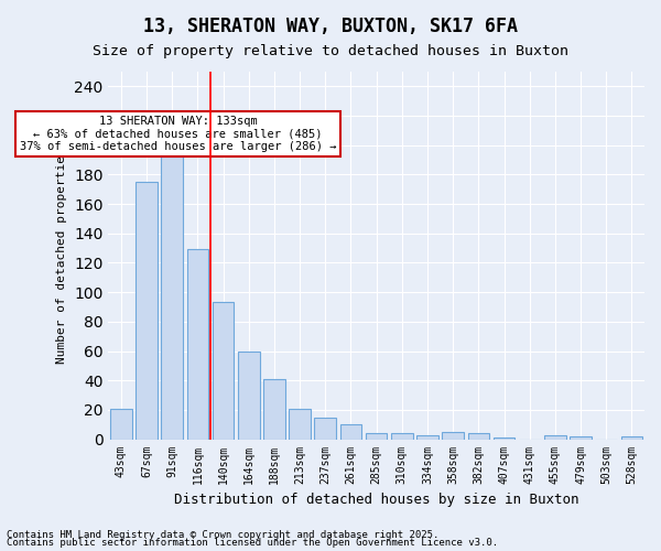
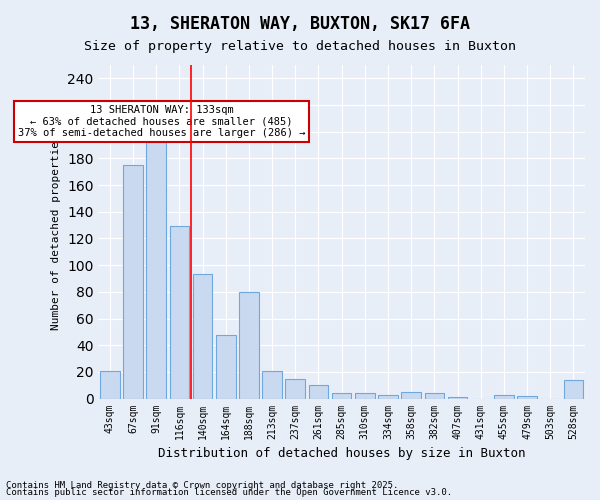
164sqm: 60 -> 48
188sqm: 41 -> 80
528sqm: 2 -> 14
